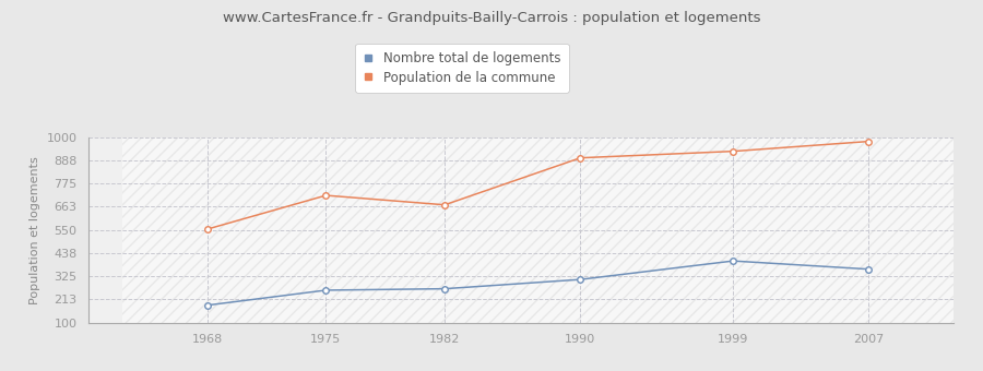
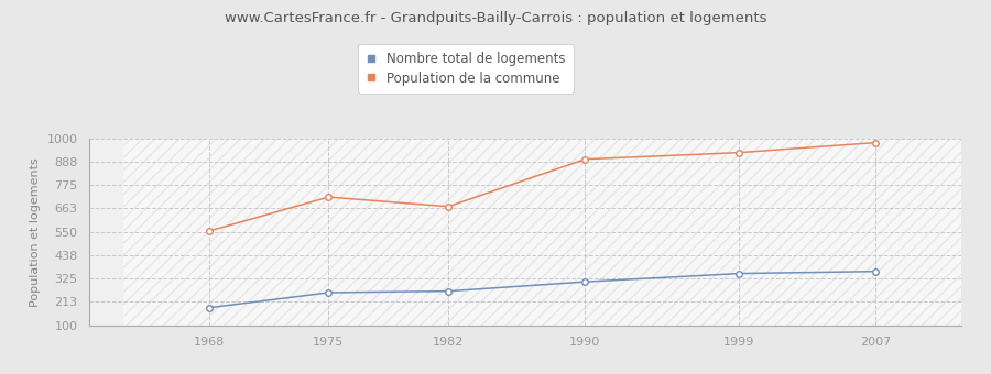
Nombre total de logements/1999: 400 -> 350
